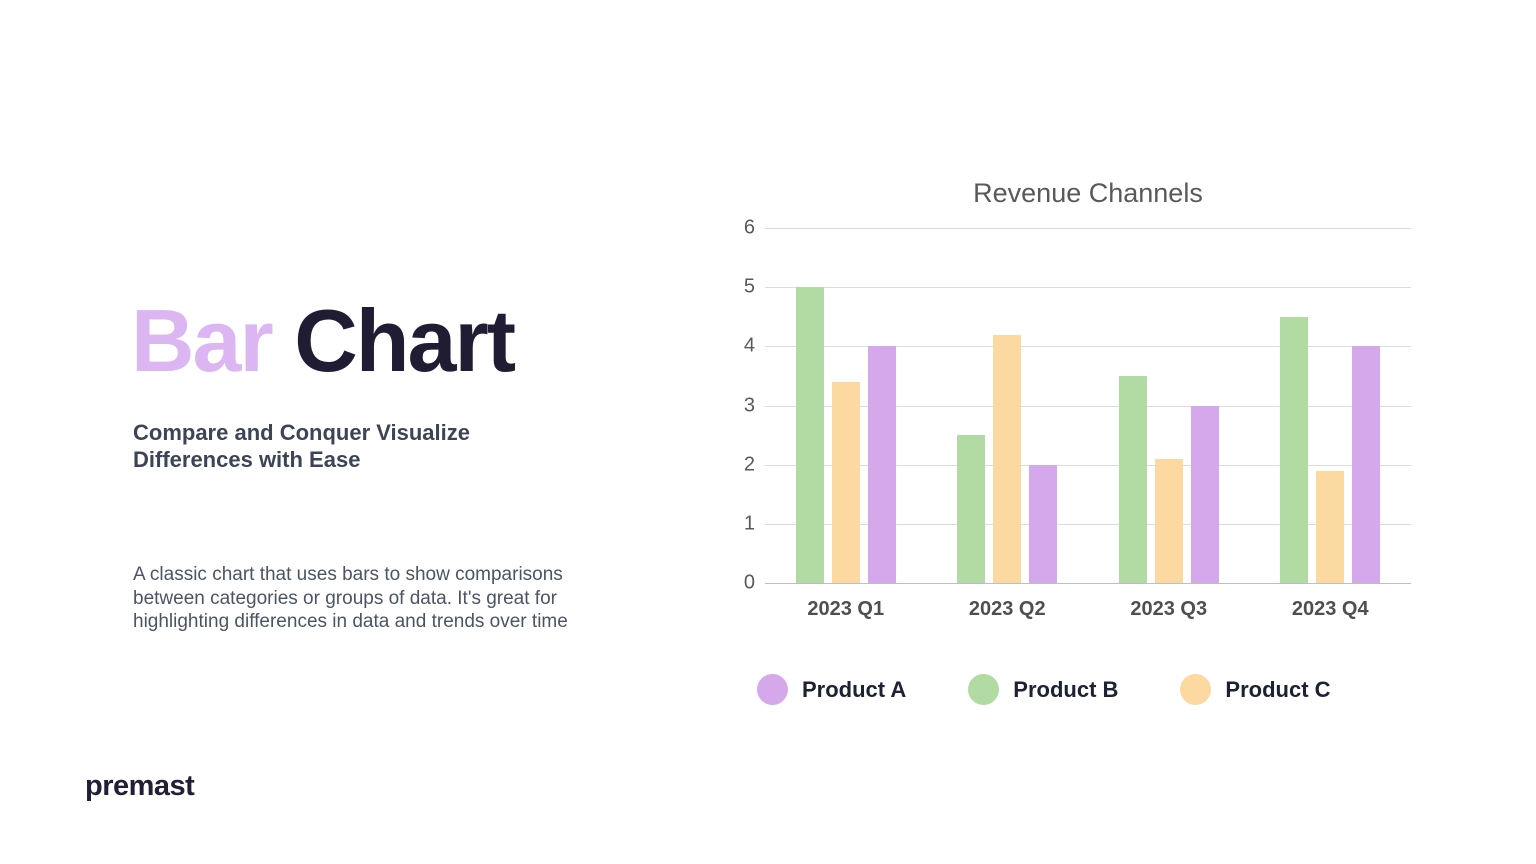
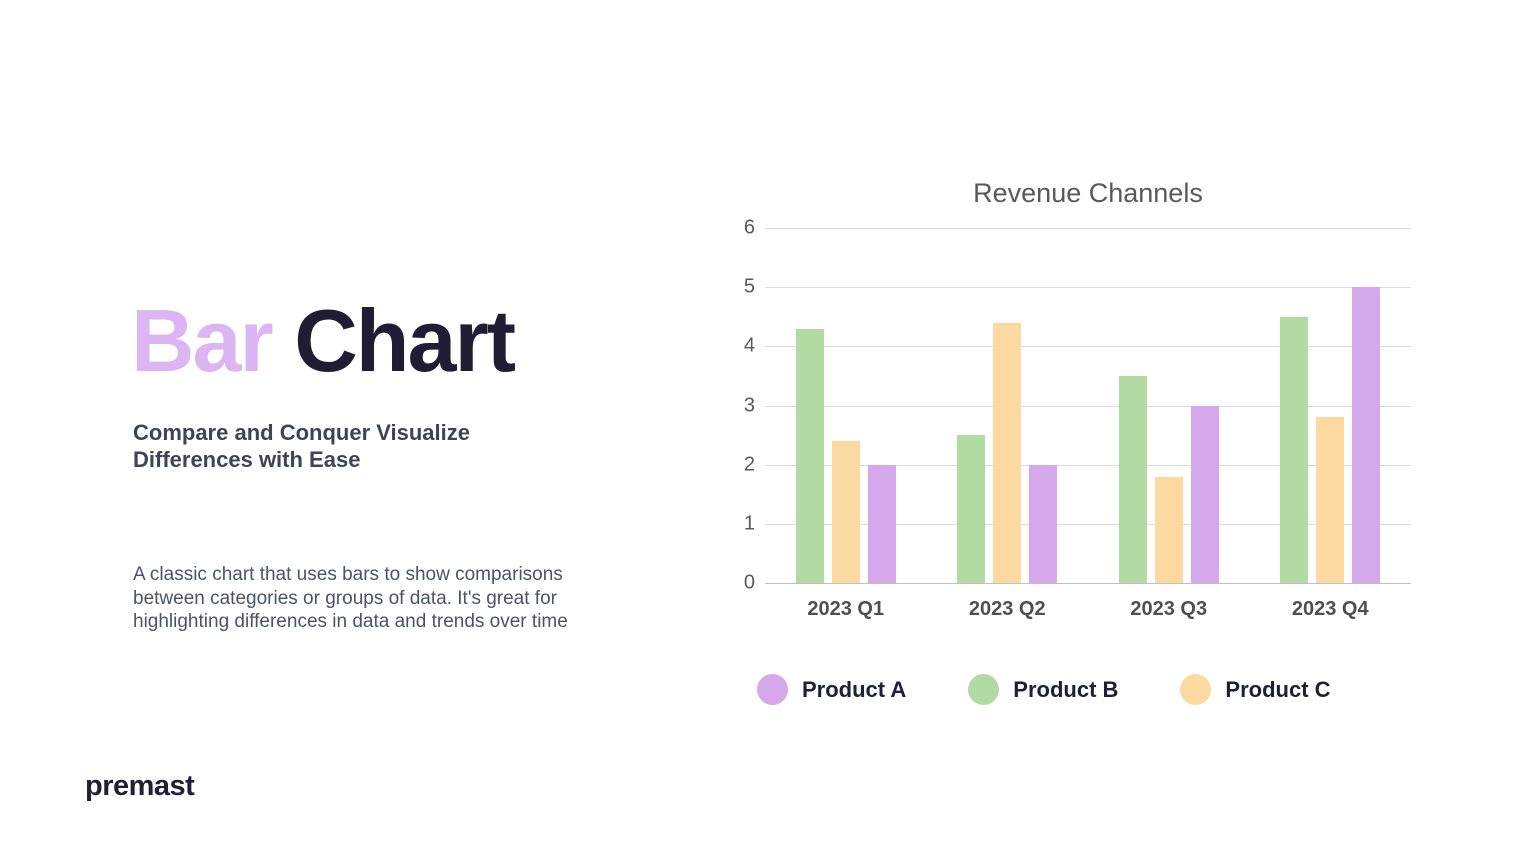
Product A/2023 Q1: 4 -> 2
Product B/2023 Q1: 5.0 -> 4.3
Product C/2023 Q1: 3.4 -> 2.4
Product C/2023 Q2: 4.2 -> 4.4
Product C/2023 Q3: 2.1 -> 1.8
Product A/2023 Q4: 4 -> 5
Product C/2023 Q4: 1.9 -> 2.8
